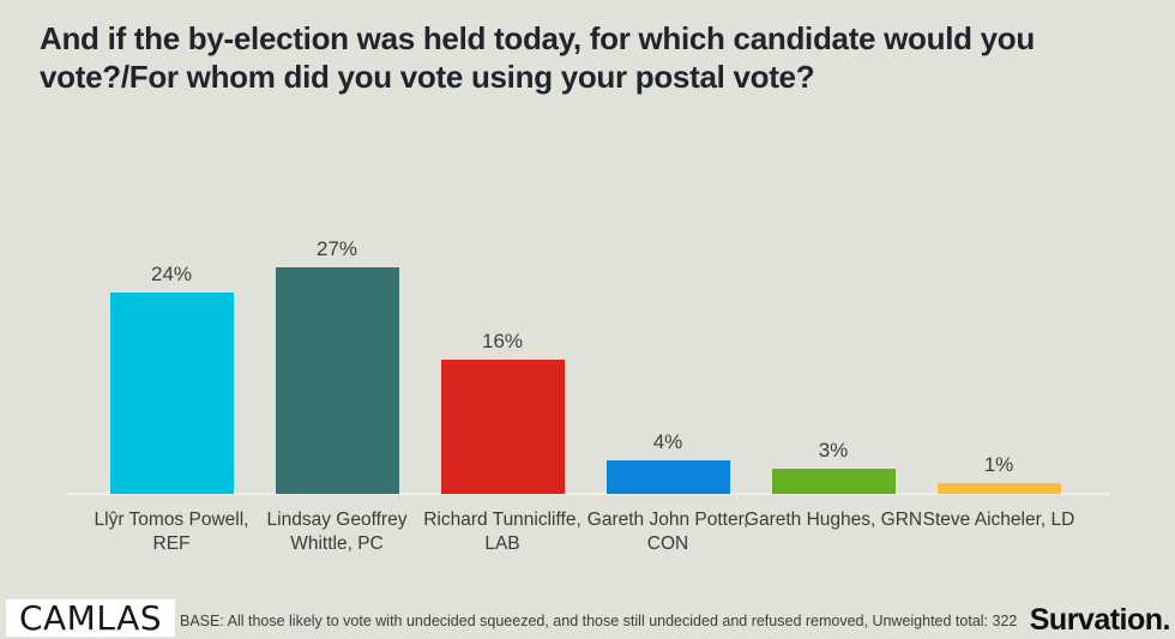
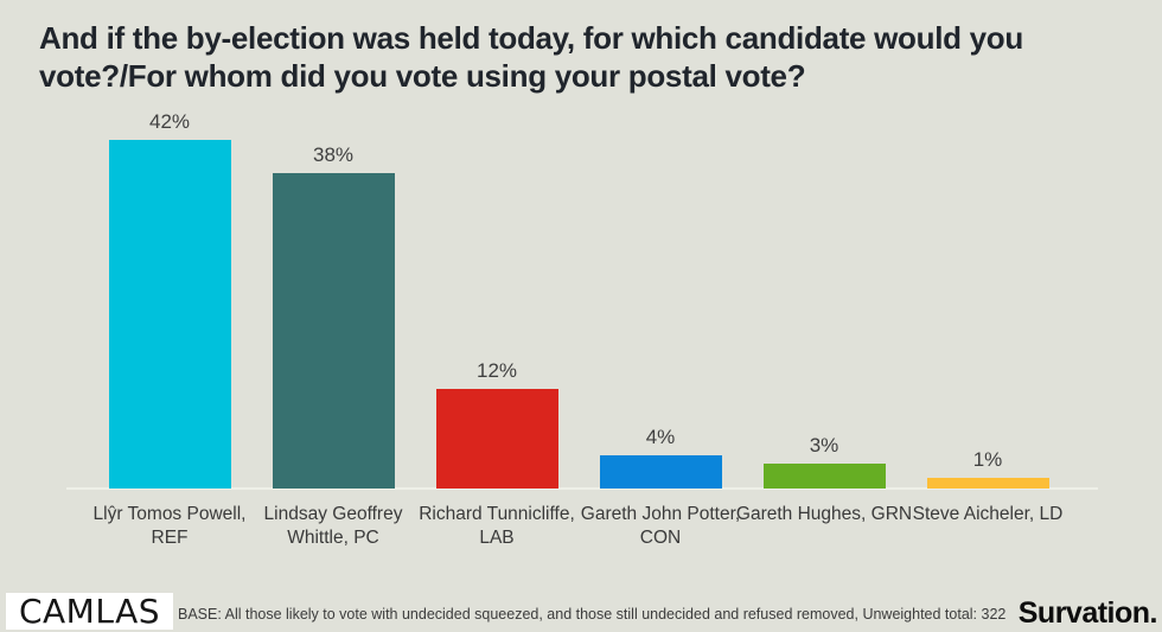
Llŷr Tomos Powell, REF: 24% -> 42%
Lindsay Geoffrey Whittle, PC: 27% -> 38%
Richard Tunnicliffe, LAB: 16% -> 12%
